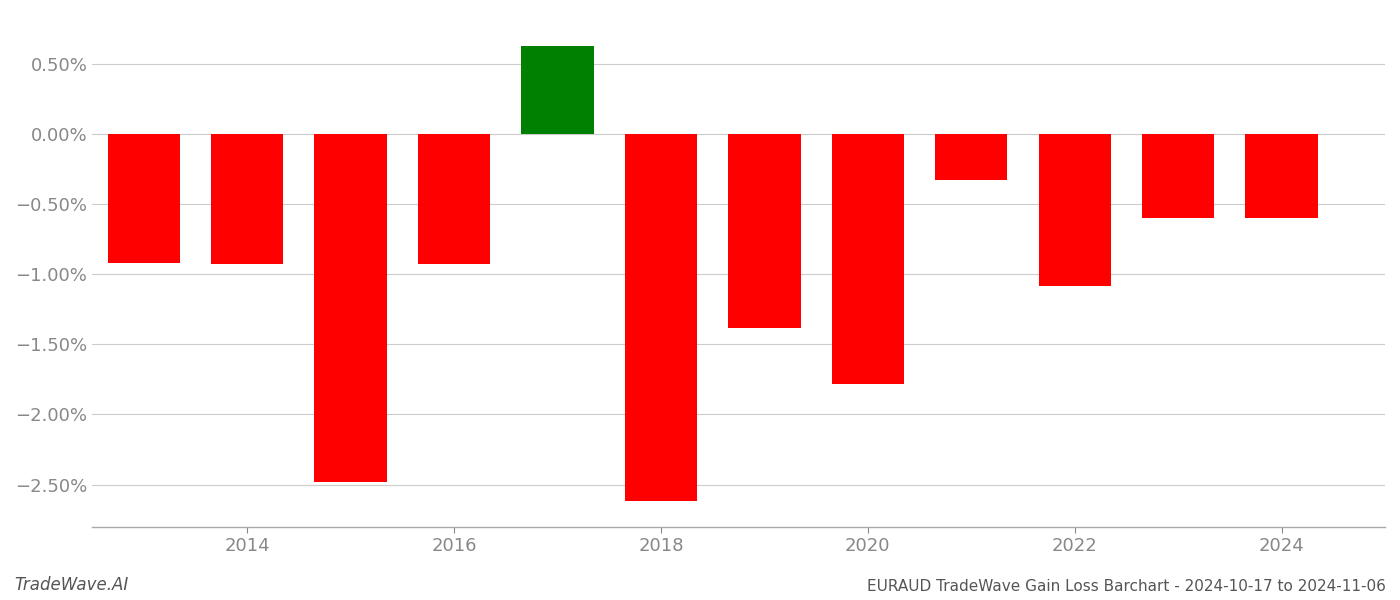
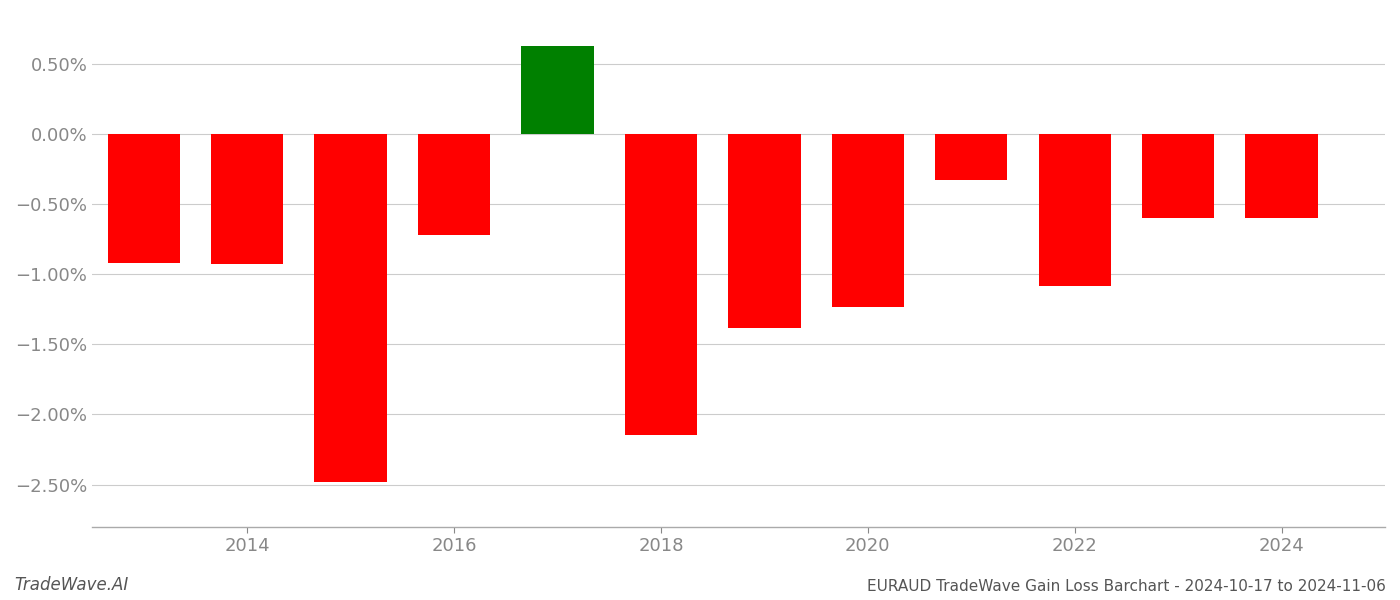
2016: -0.93% -> -0.72%
2018: -2.62% -> -2.15%
2020: -1.78% -> -1.23%
